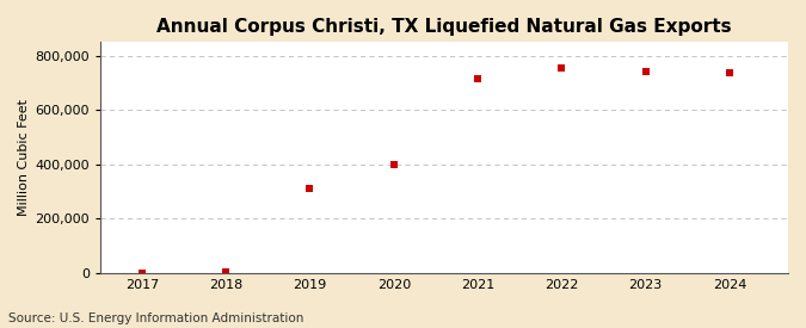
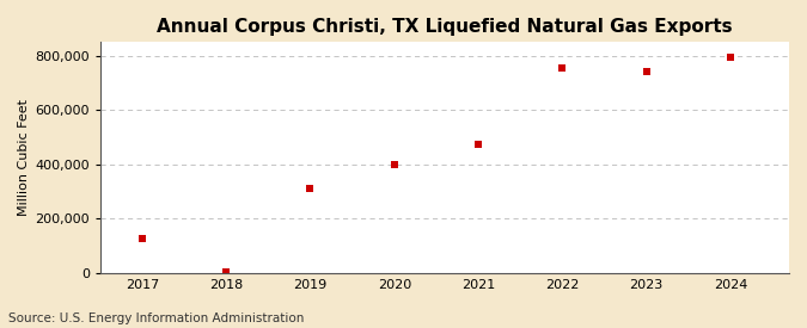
2017: 0 -> 125,000
2021: 715,000 -> 475,000
2024: 735,000 -> 795,000
